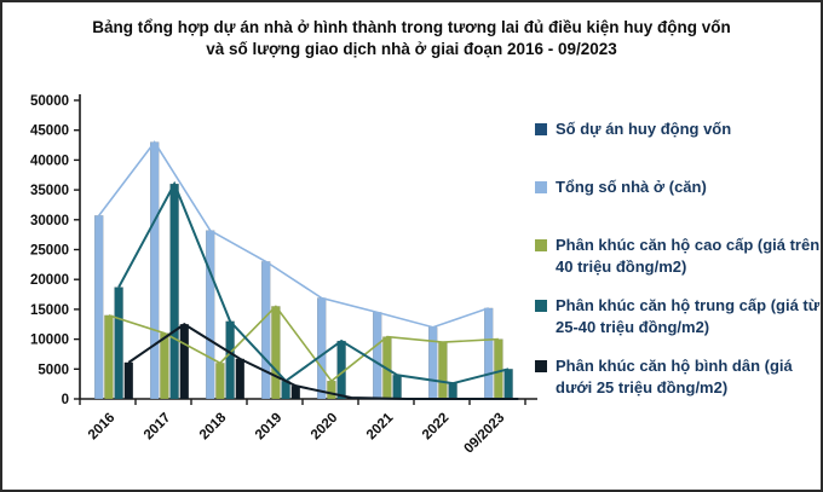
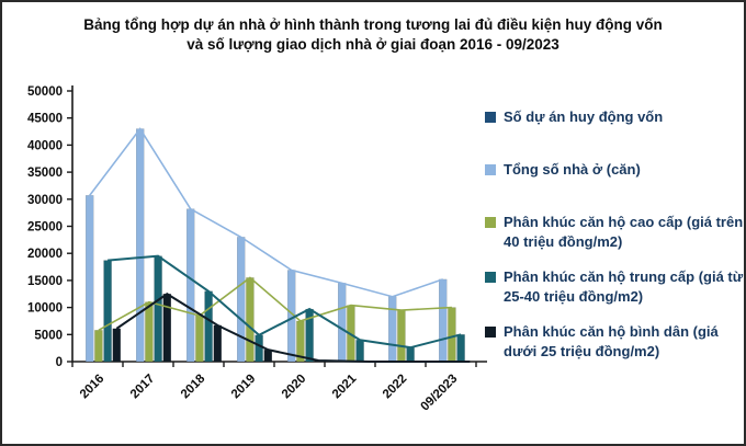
Phân khúc căn hộ cao cấp (giá trên 40 triệu đồng/m2)/2016: 14000 -> 6000
Phân khúc căn hộ trung cấp (giá từ 25-40 triệu đồng/m2)/2017: 36000 -> 20000
Phân khúc căn hộ cao cấp (giá trên 40 triệu đồng/m2)/2018: 6000 -> 8000
Phân khúc căn hộ trung cấp (giá từ 25-40 triệu đồng/m2)/2019: 3000 -> 5000
Phân khúc căn hộ cao cấp (giá trên 40 triệu đồng/m2)/2020: 3000 -> 8000
